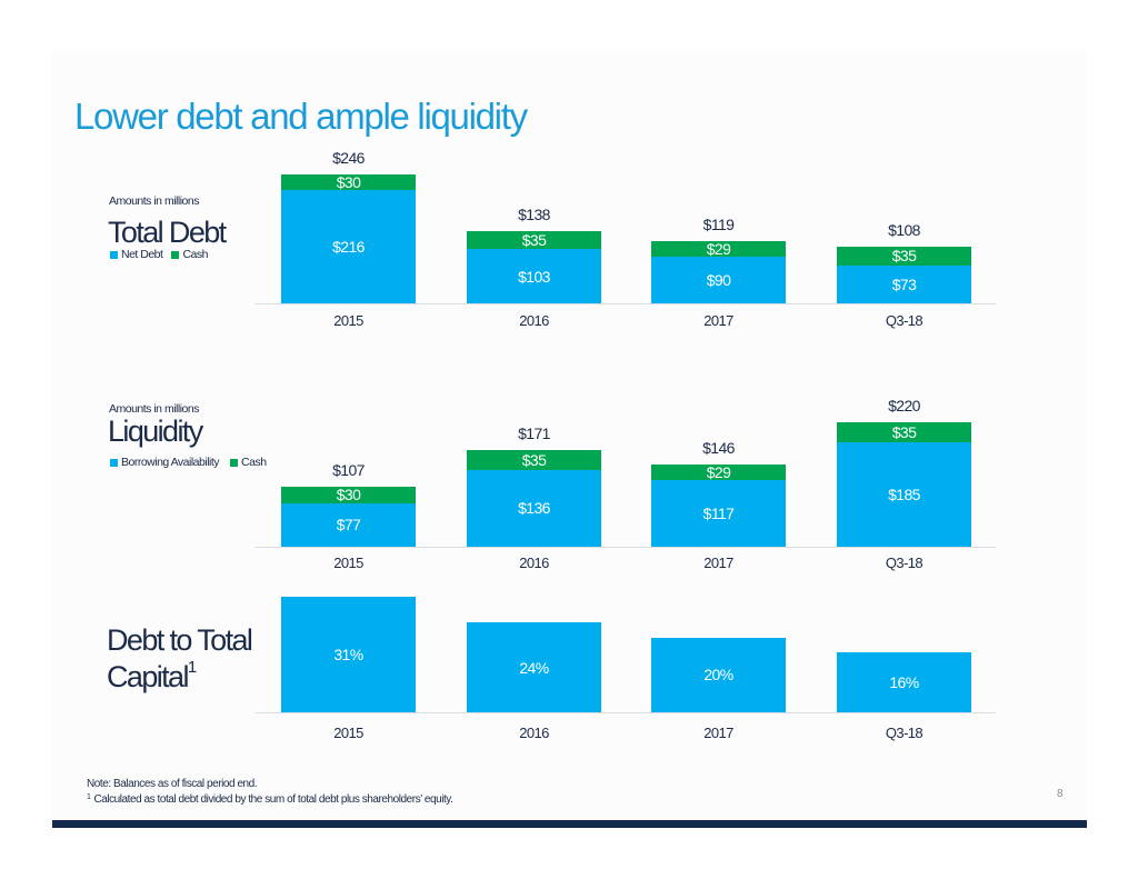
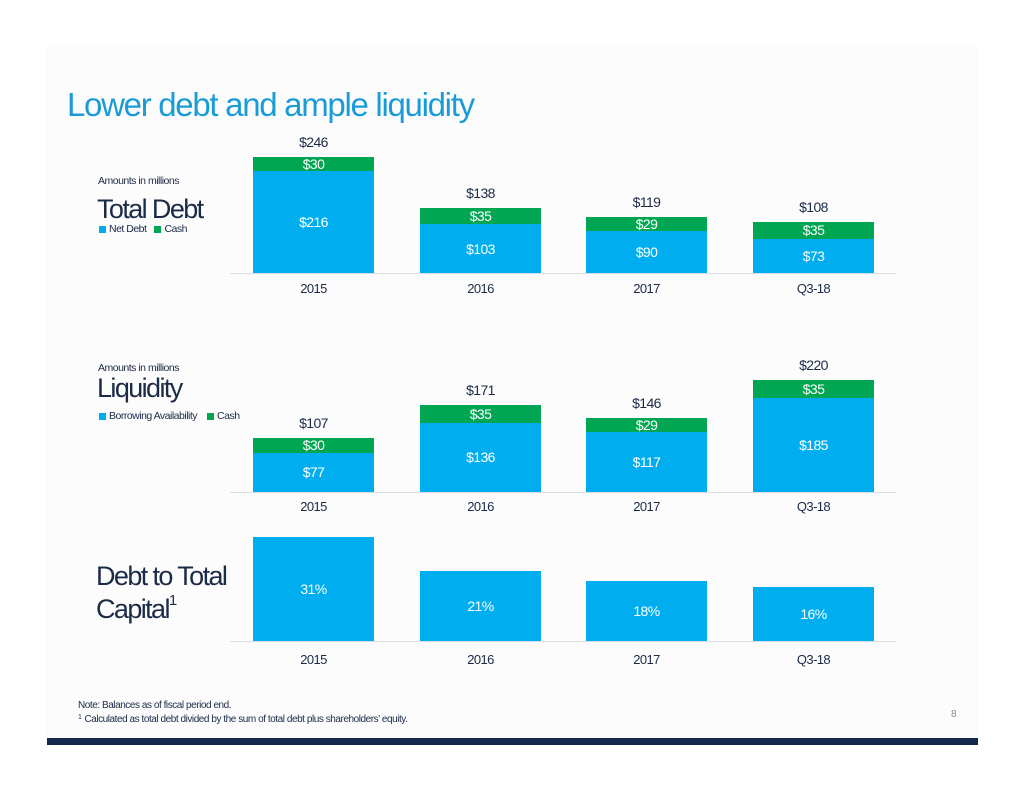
Debt to Total Capital/2016: 24% -> 21%
Debt to Total Capital/2017: 20% -> 18%
